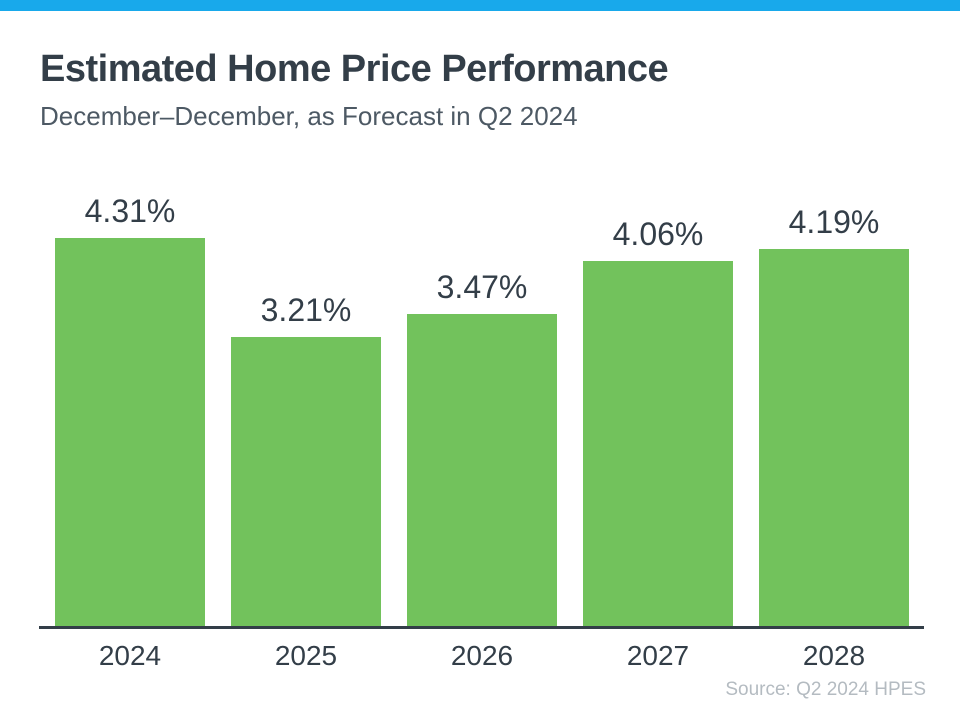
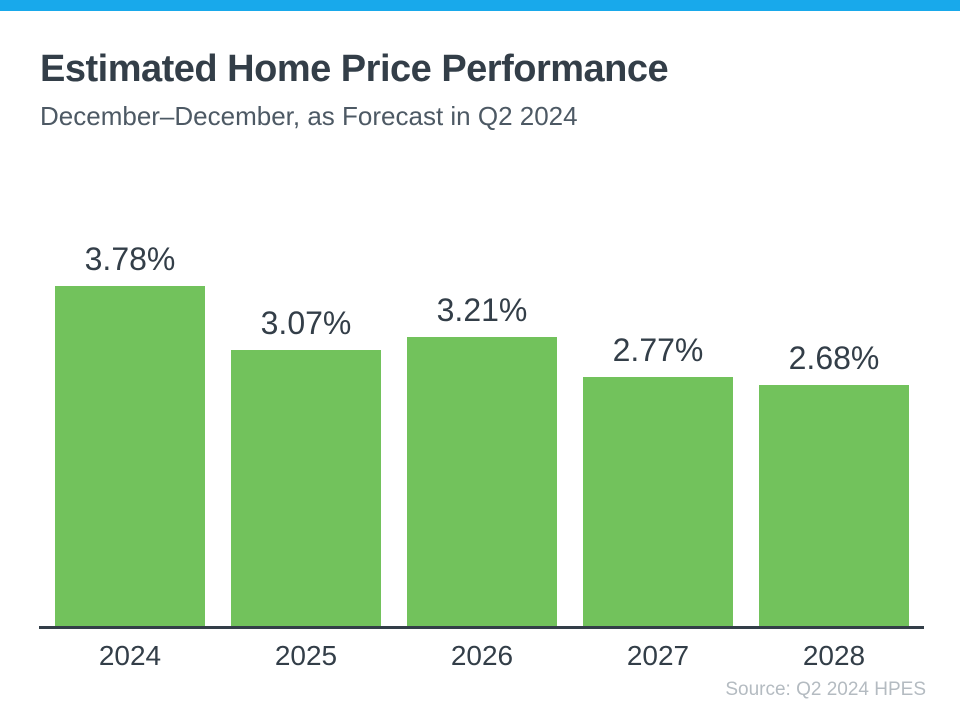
2024: 4.31% -> 3.78%
2025: 3.21% -> 3.07%
2026: 3.47% -> 3.21%
2027: 4.06% -> 2.77%
2028: 4.19% -> 2.68%
